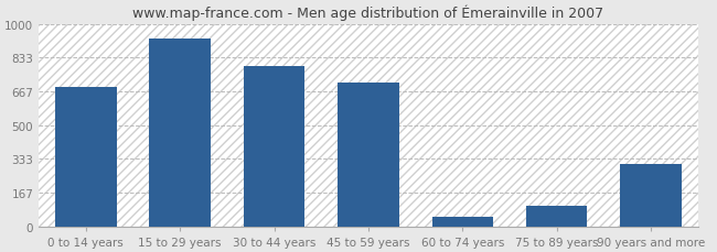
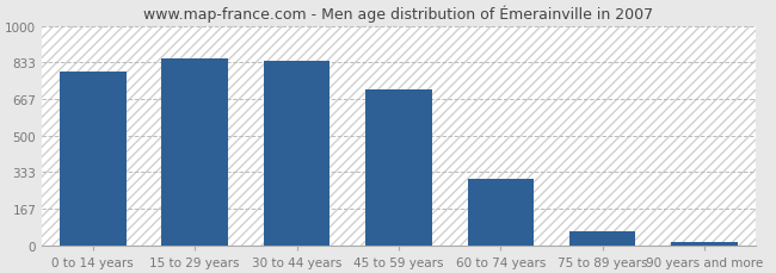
0 to 14 years: 690 -> 790
15 to 29 years: 930 -> 850
30 to 44 years: 790 -> 840
60 to 74 years: 50 -> 300
75 to 89 years: 100 -> 60
90 years and more: 310 -> 20
